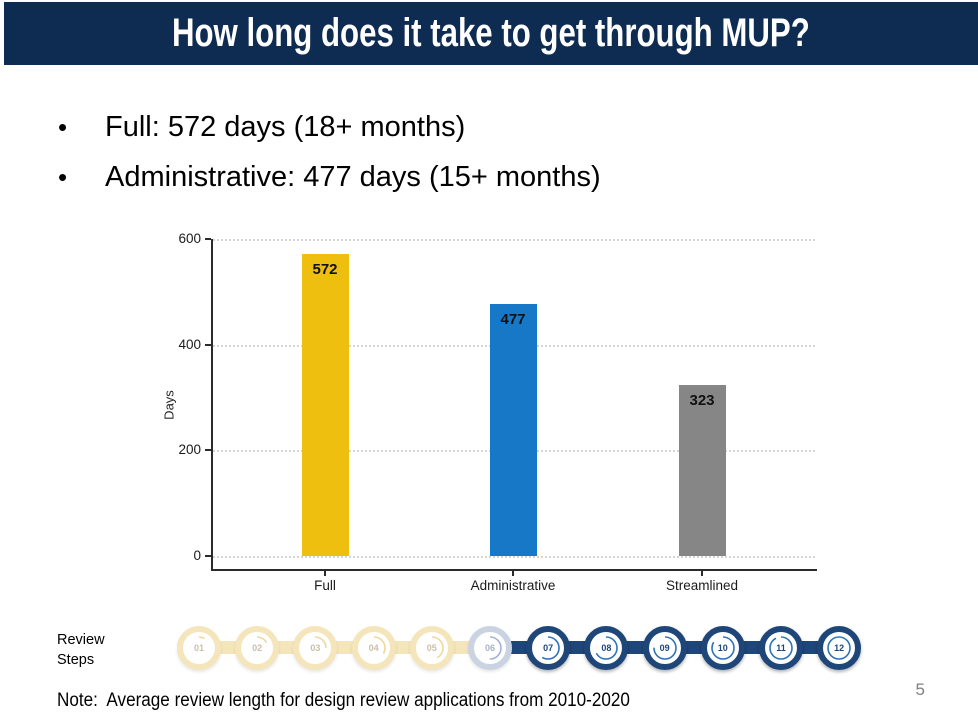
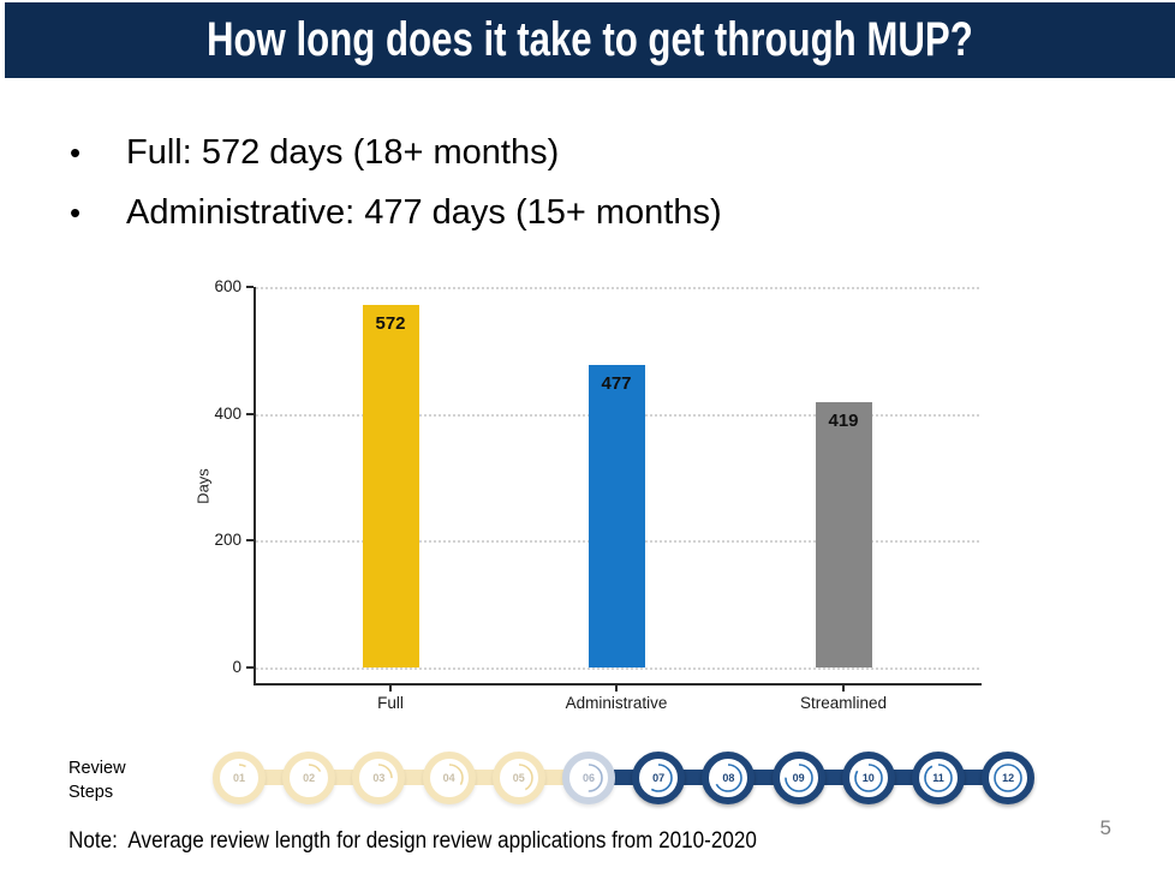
Streamlined: 323 -> 419
